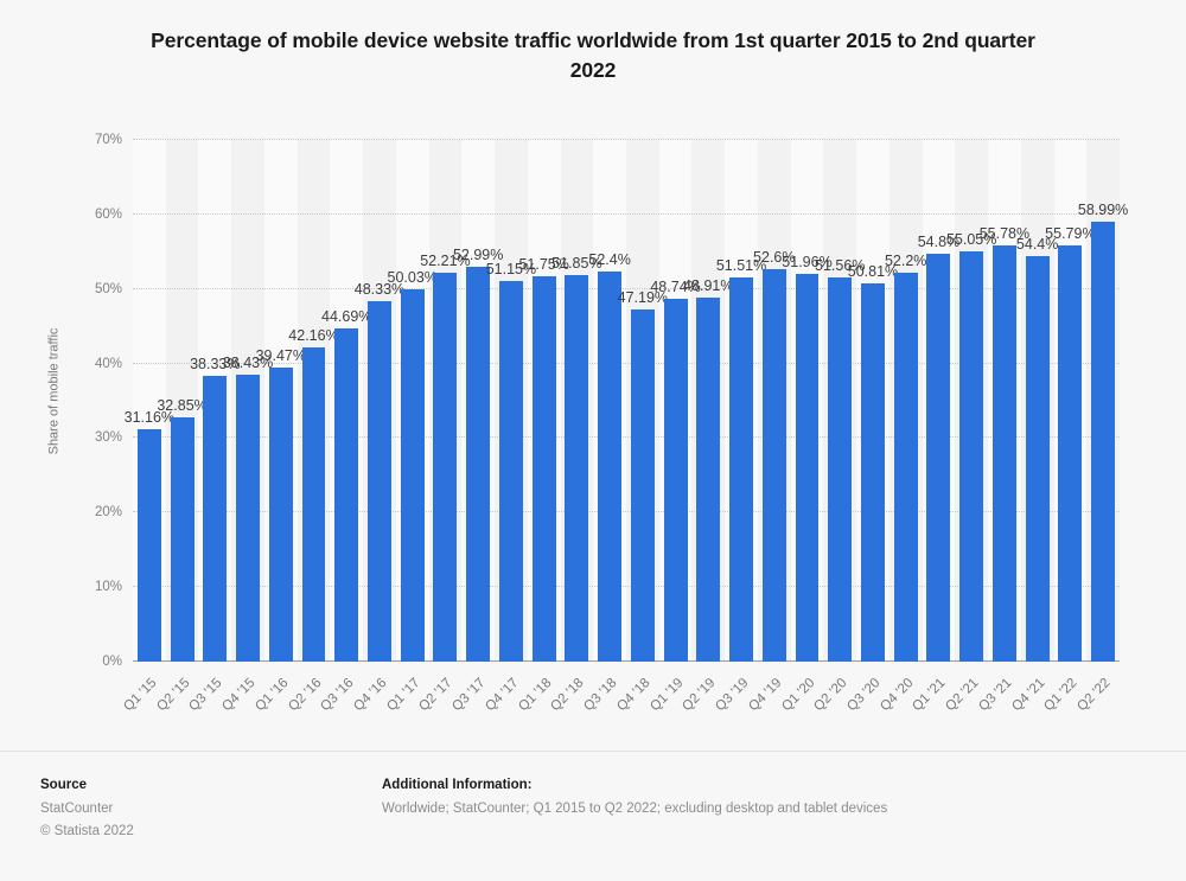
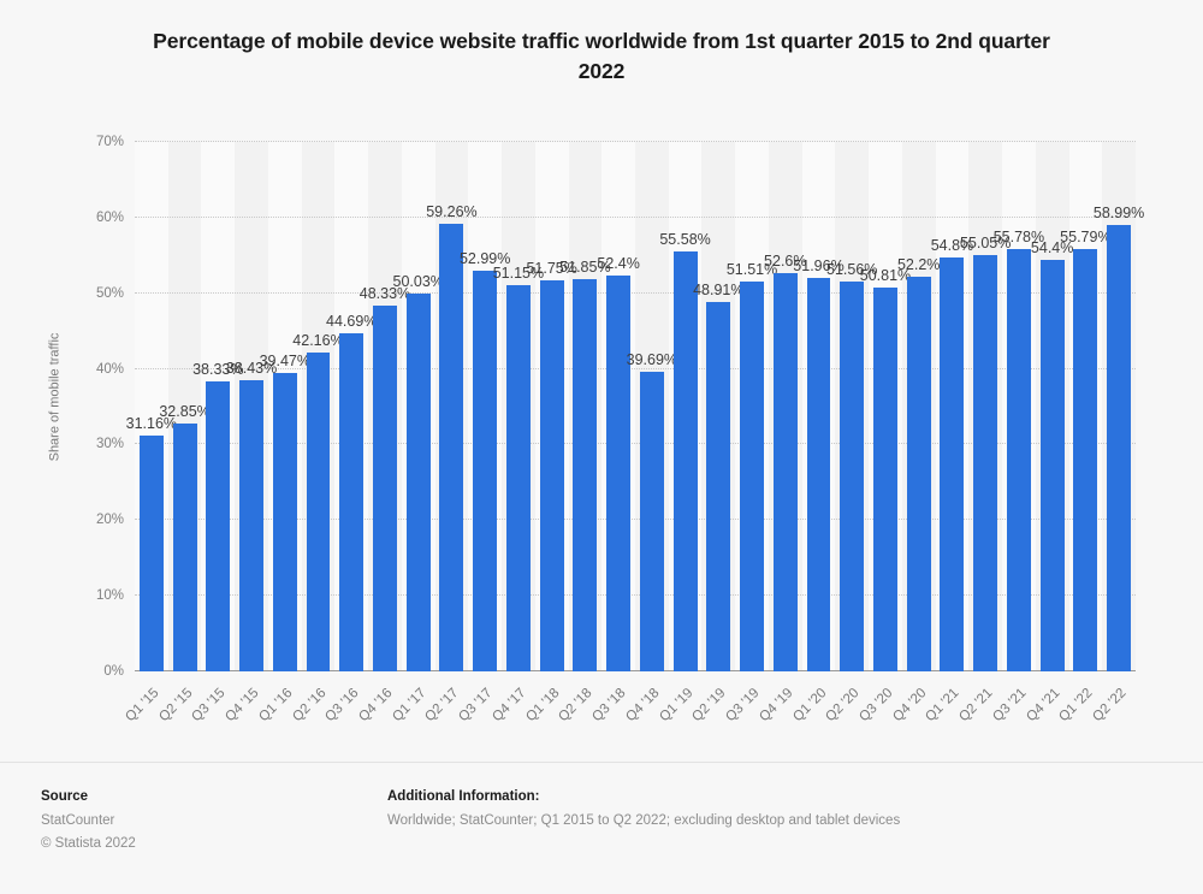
Q2 '17: 52.21% -> 59.26%
Q4 '18: 47.19% -> 39.69%
Q1 '19: 48.74% -> 55.58%
